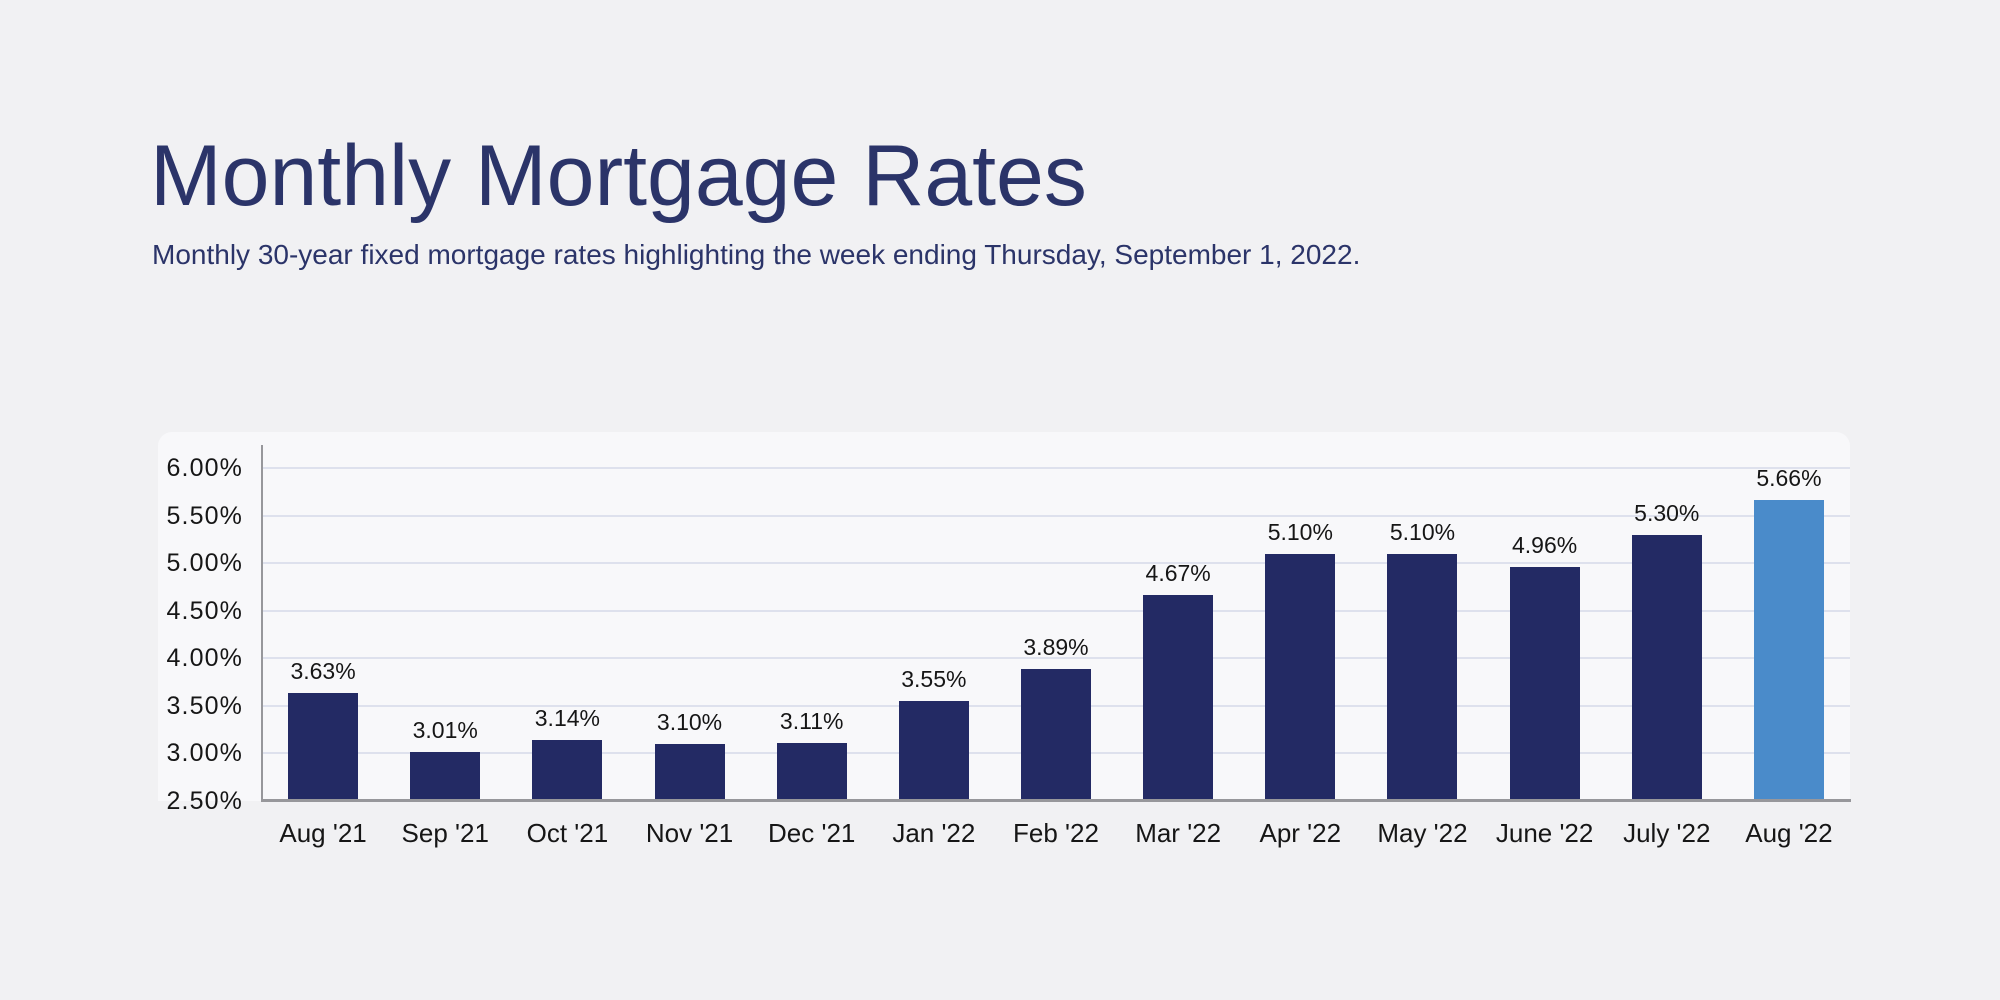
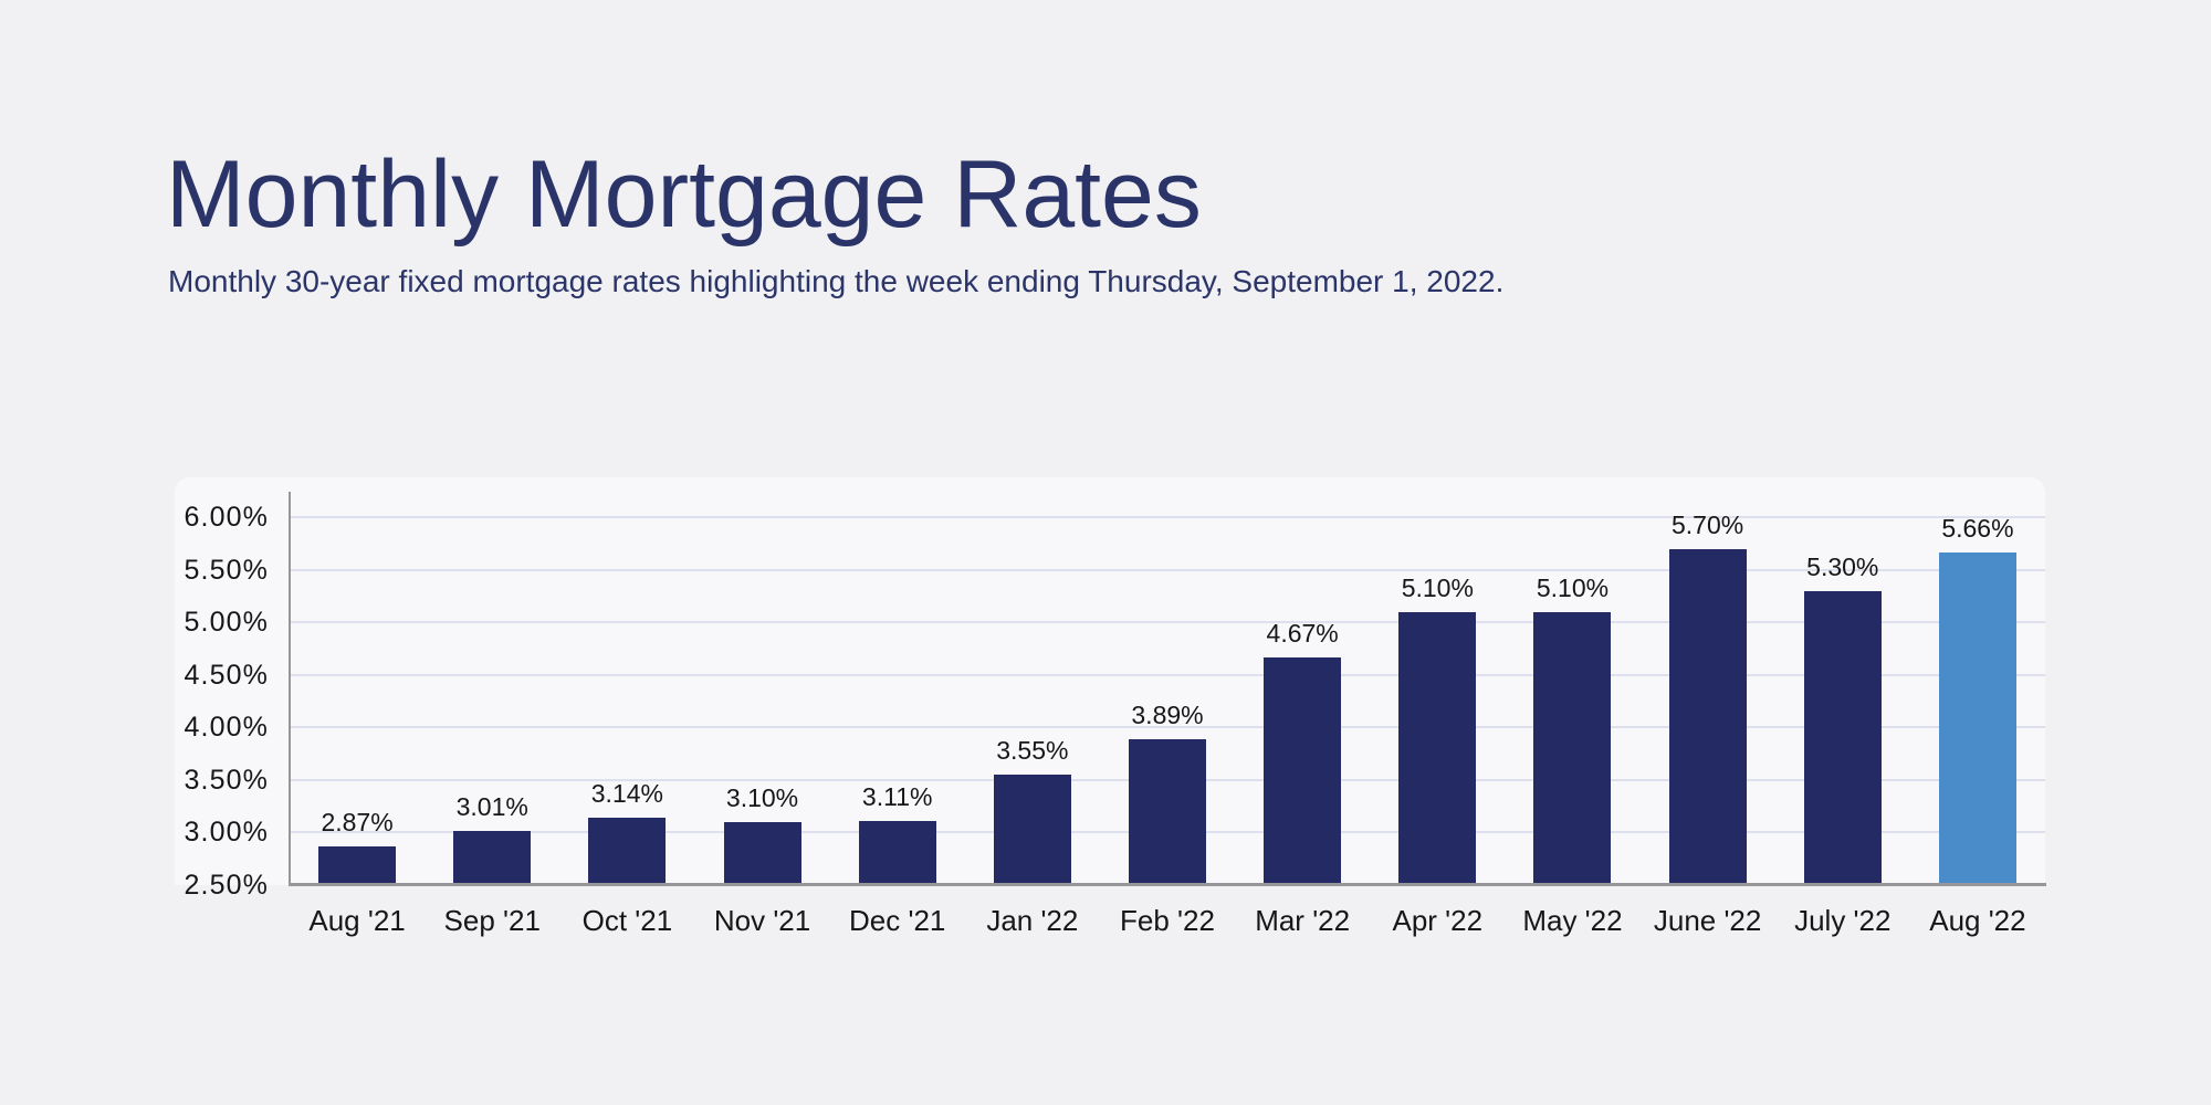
Aug '21: 3.63% -> 2.87%
June '22: 4.96% -> 5.70%
